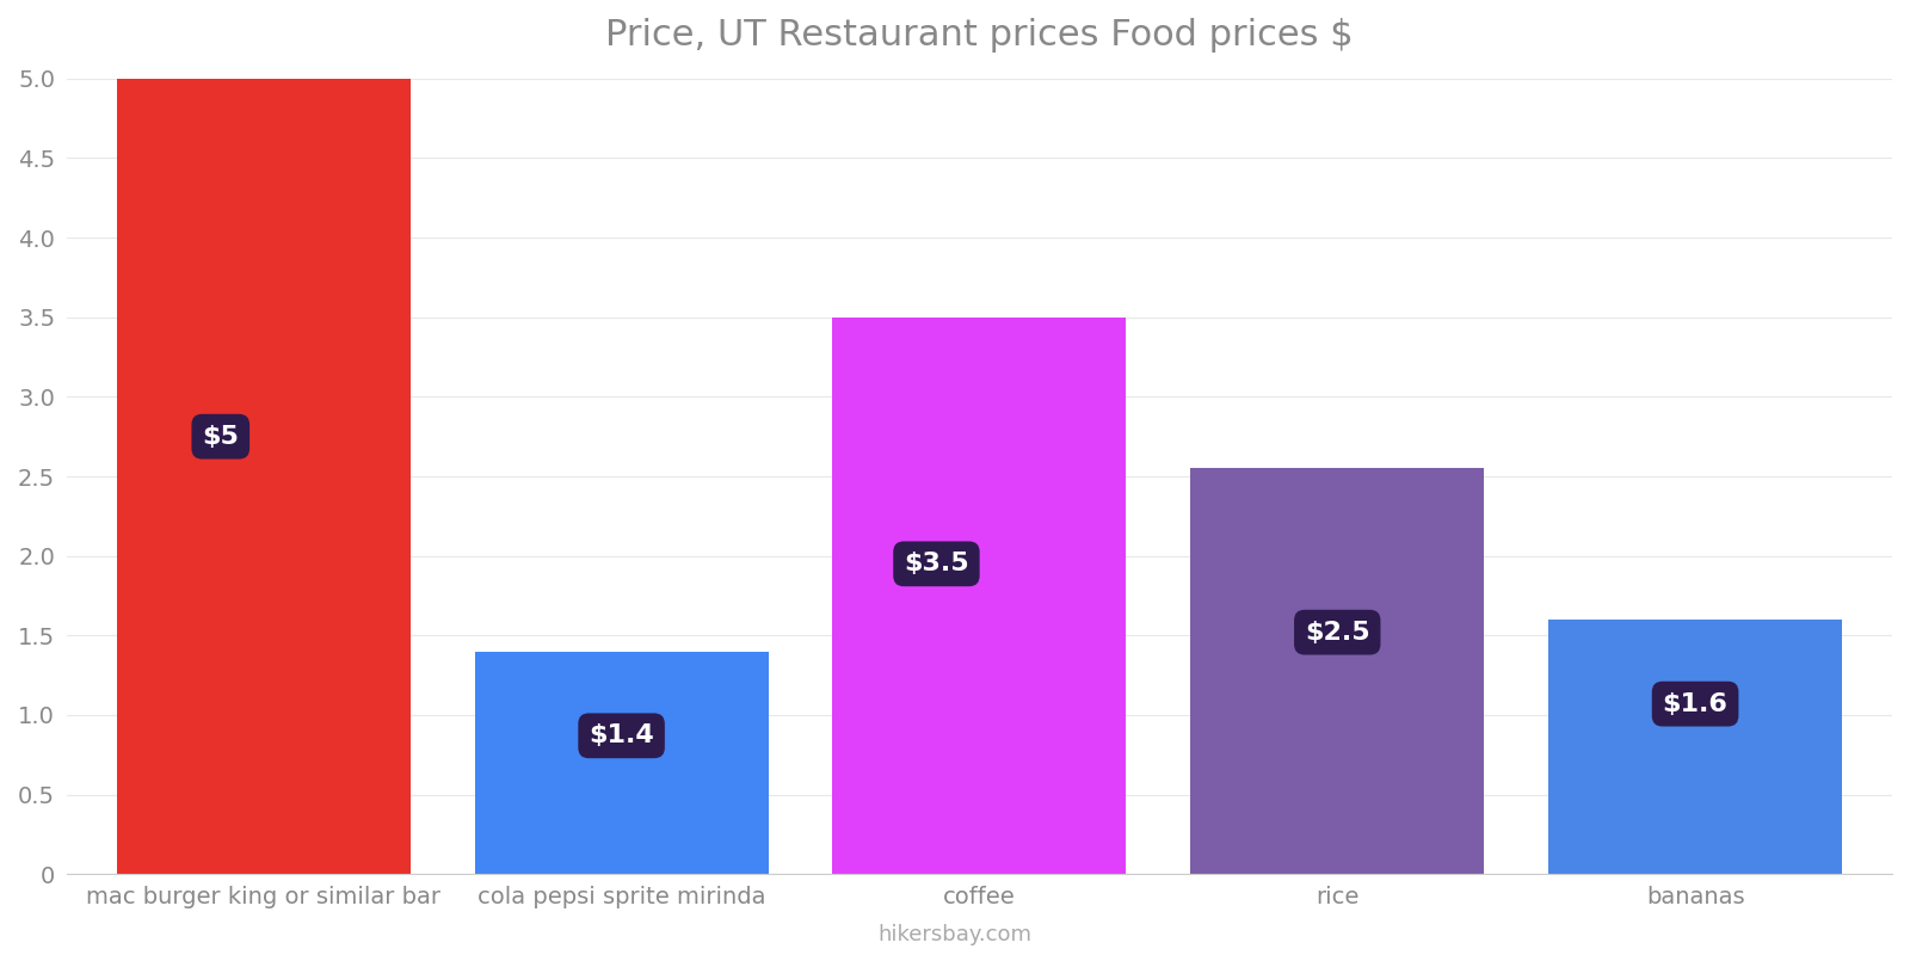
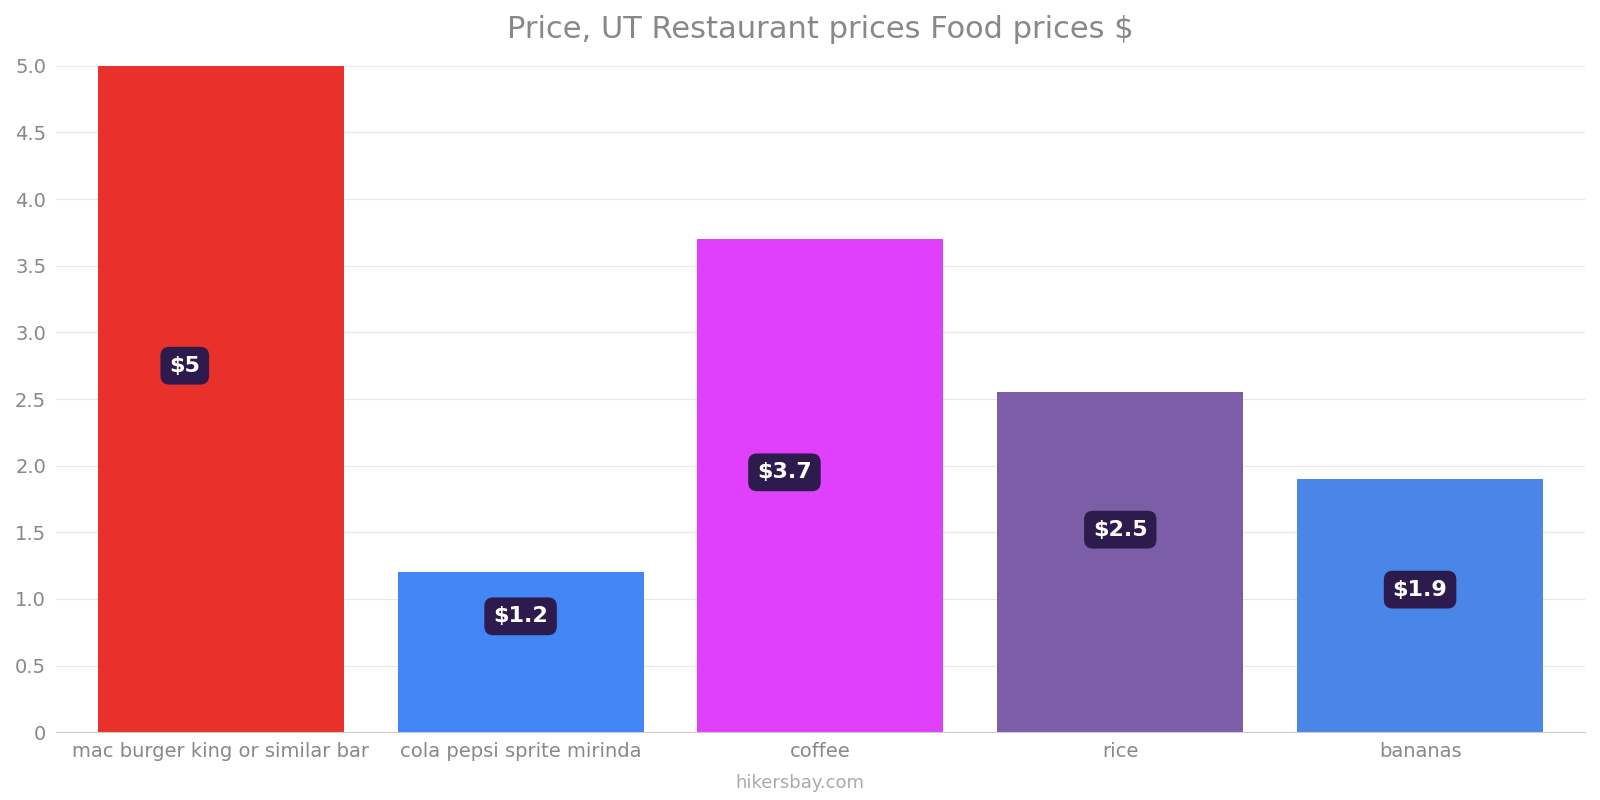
cola pepsi sprite mirinda: $1.4 -> $1.2
coffee: $3.5 -> $3.7
bananas: $1.6 -> $1.9
